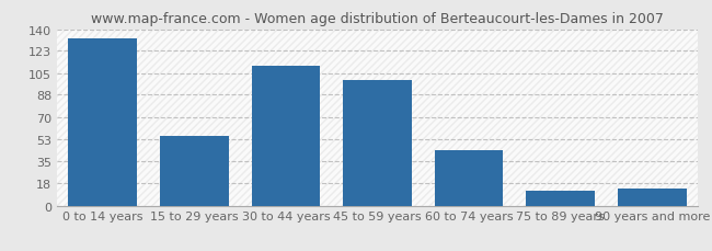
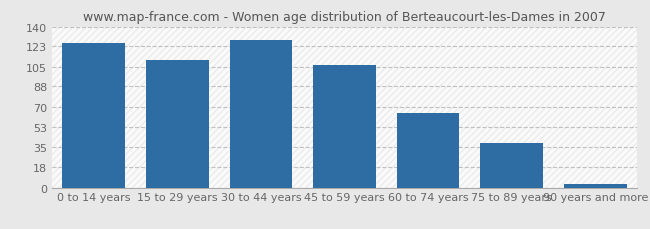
0 to 14 years: 133 -> 126
15 to 29 years: 55 -> 111
30 to 44 years: 111 -> 128
45 to 59 years: 100 -> 107
60 to 74 years: 44 -> 65
75 to 89 years: 12 -> 39
90 years and more: 14 -> 3
